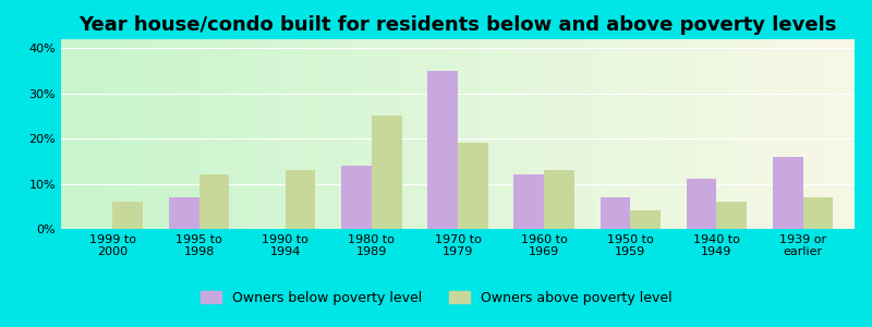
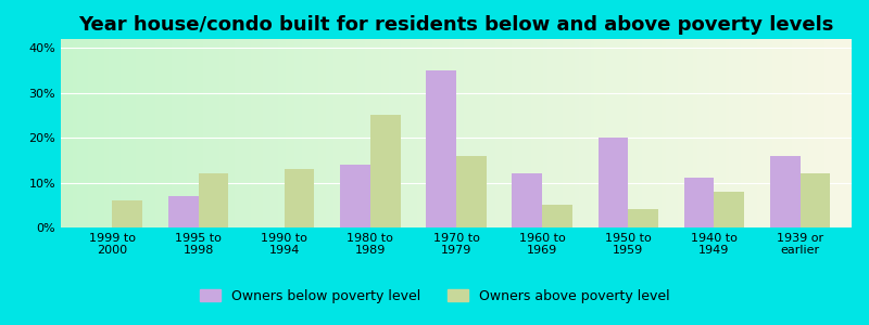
Owners above poverty level/1970 to 1979: 19% -> 16%
Owners above poverty level/1960 to 1969: 13% -> 5%
Owners below poverty level/1950 to 1959: 7% -> 20%
Owners above poverty level/1940 to 1949: 6% -> 8%
Owners above poverty level/1939 or earlier: 7% -> 12%
